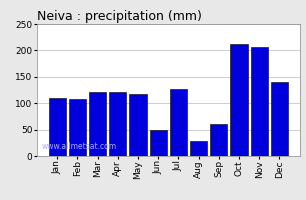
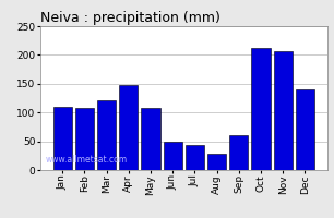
Apr: 122 -> 147
May: 118 -> 108
Jul: 126 -> 43
